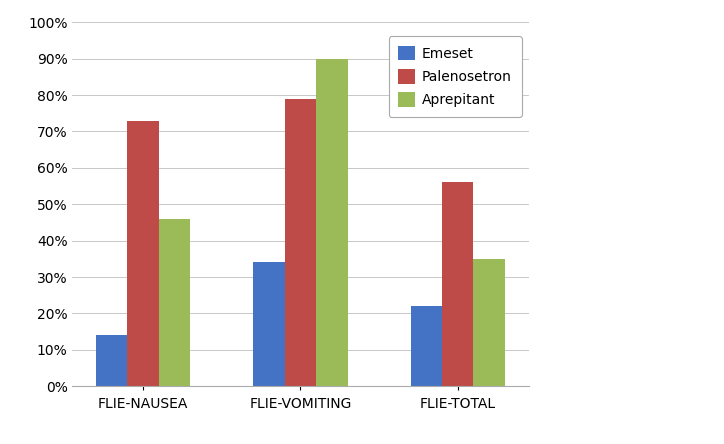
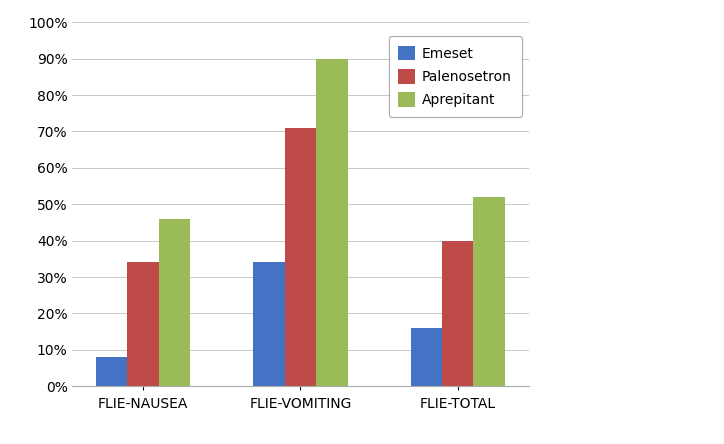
Emeset/FLIE-NAUSEA: 14% -> 8%
Palenosetron/FLIE-NAUSEA: 73% -> 34%
Palenosetron/FLIE-VOMITING: 79% -> 71%
Emeset/FLIE-TOTAL: 22% -> 16%
Palenosetron/FLIE-TOTAL: 56% -> 40%
Aprepitant/FLIE-TOTAL: 35% -> 52%
